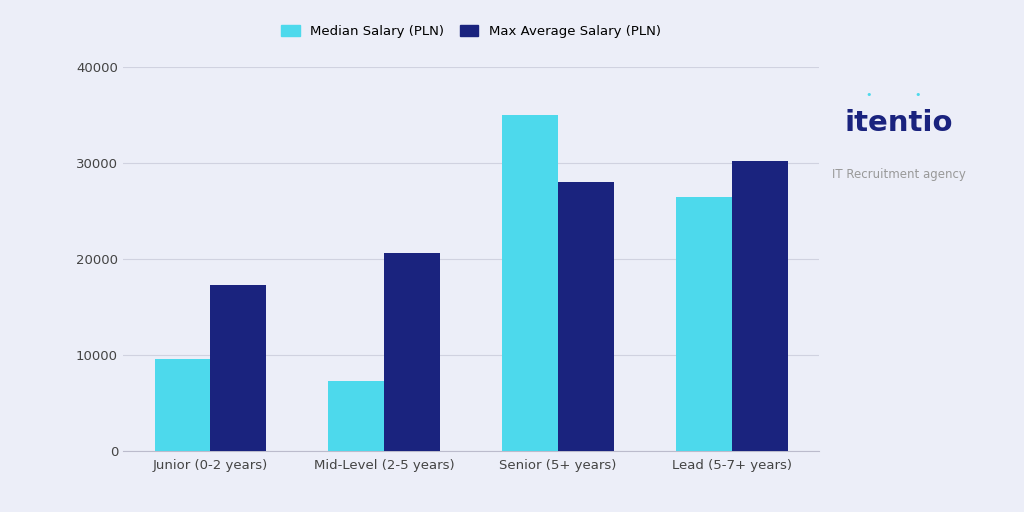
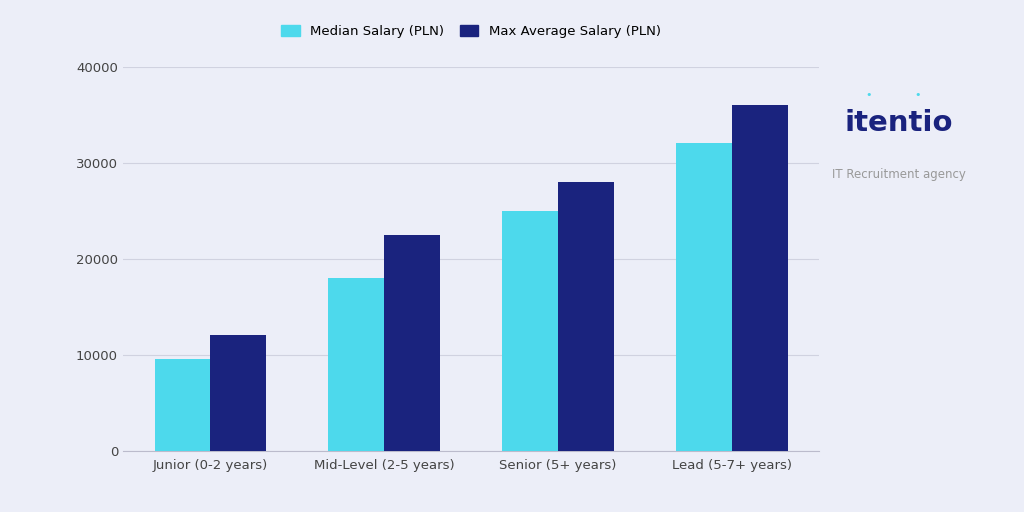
Max Average Salary (PLN)/Junior (0-2 years): 17200 -> 12000
Median Salary (PLN)/Mid-Level (2-5 years): 7200 -> 18000
Max Average Salary (PLN)/Mid-Level (2-5 years): 20600 -> 22500
Median Salary (PLN)/Senior (5+ years): 35000 -> 25000
Median Salary (PLN)/Lead (5-7+ years): 26400 -> 32000
Max Average Salary (PLN)/Lead (5-7+ years): 30200 -> 36000
